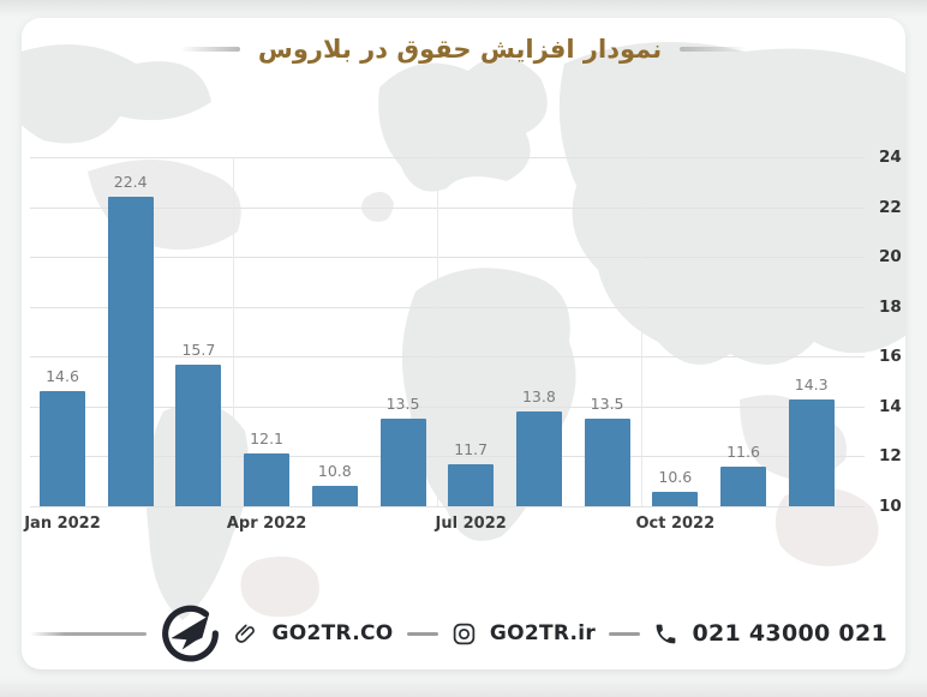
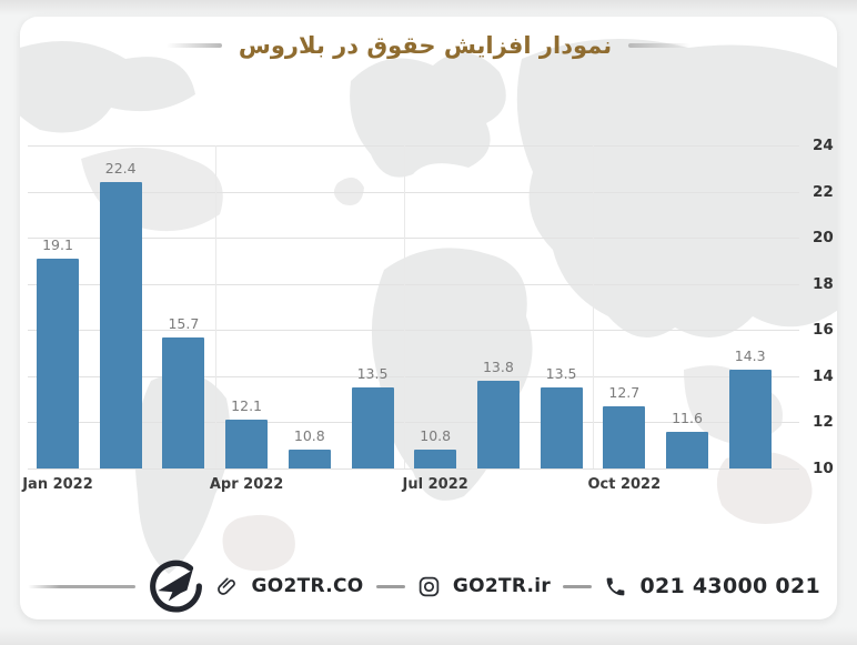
Jan 2022: 14.6 -> 19.1
Jul 2022: 11.7 -> 10.8
Oct 2022: 10.6 -> 12.7
